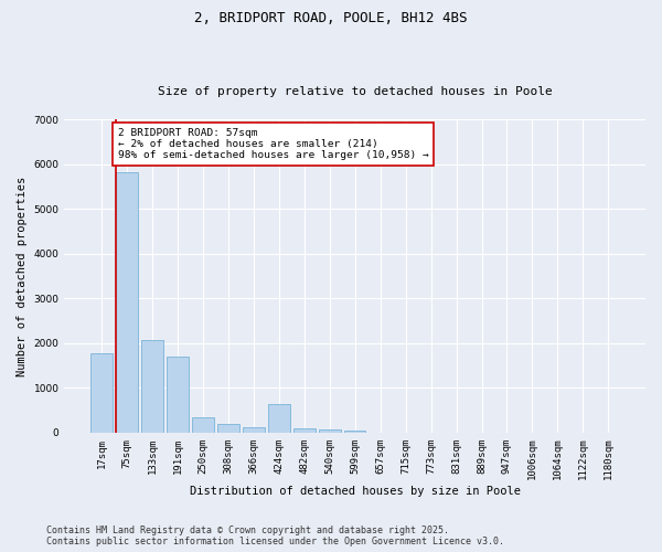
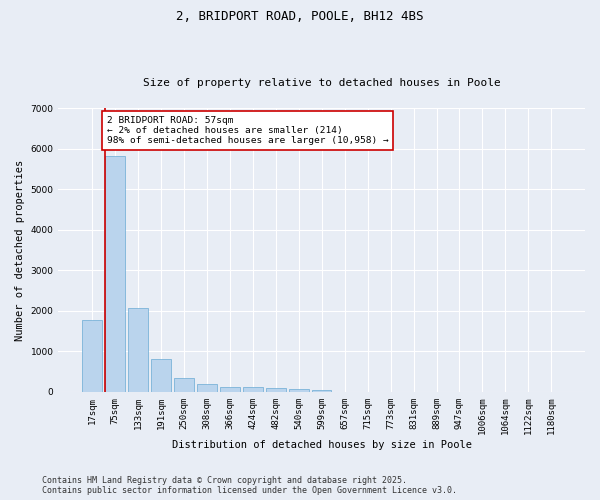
191sqm: 1700 -> 820
424sqm: 650 -> 110
